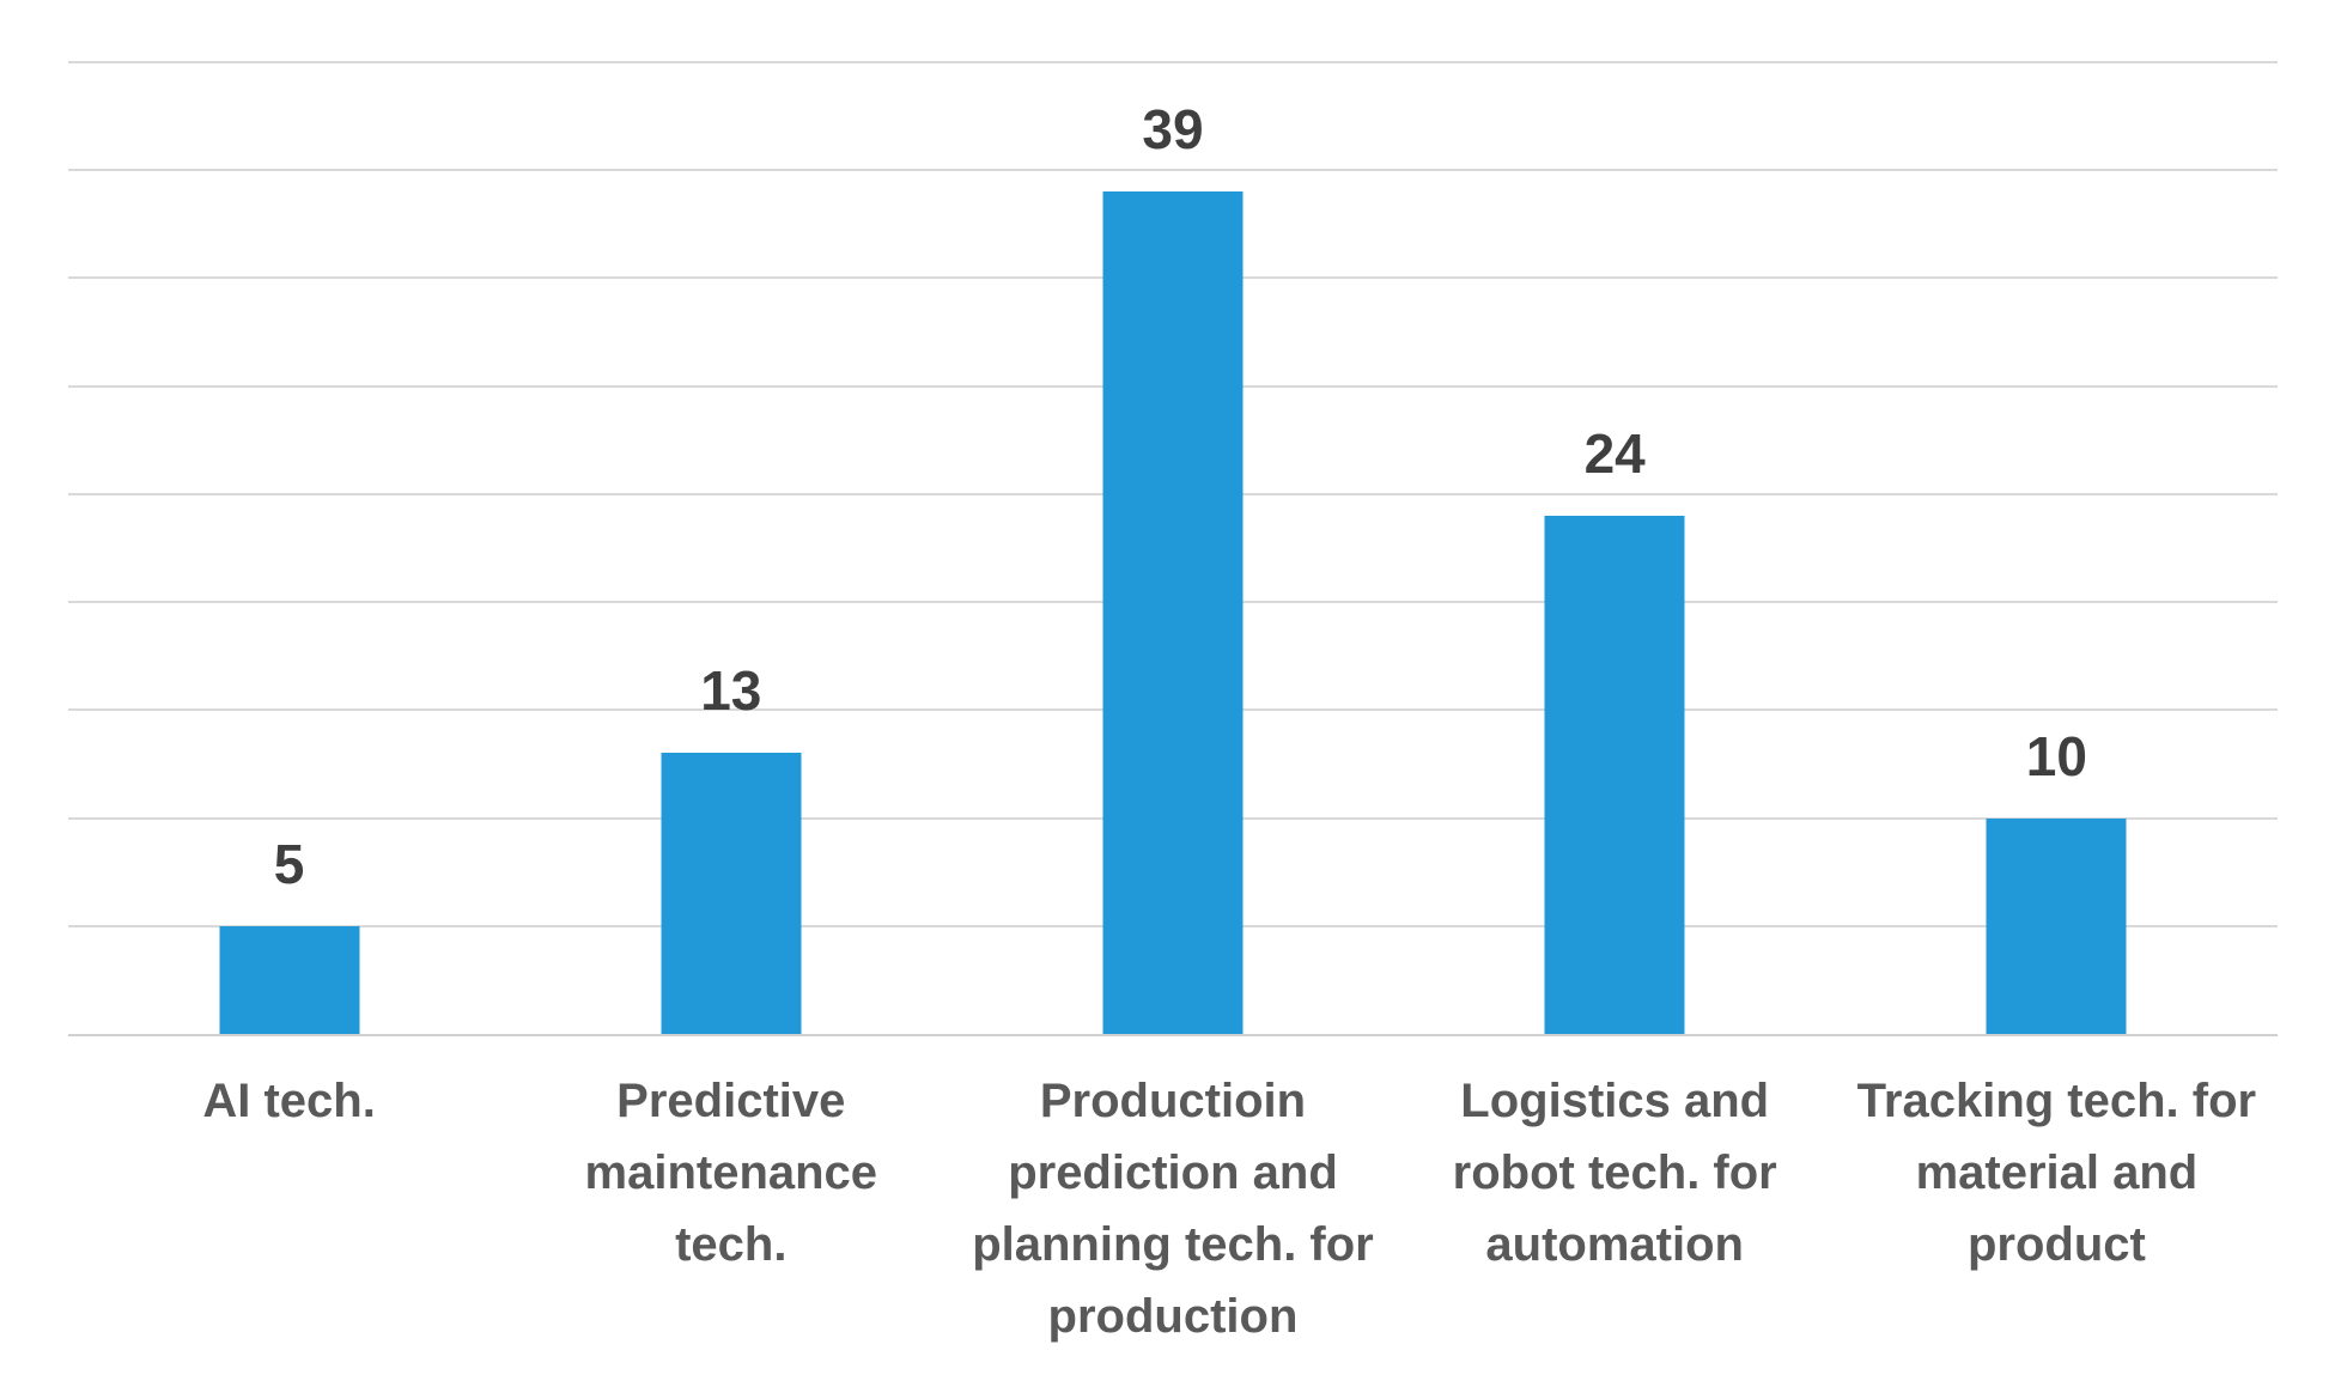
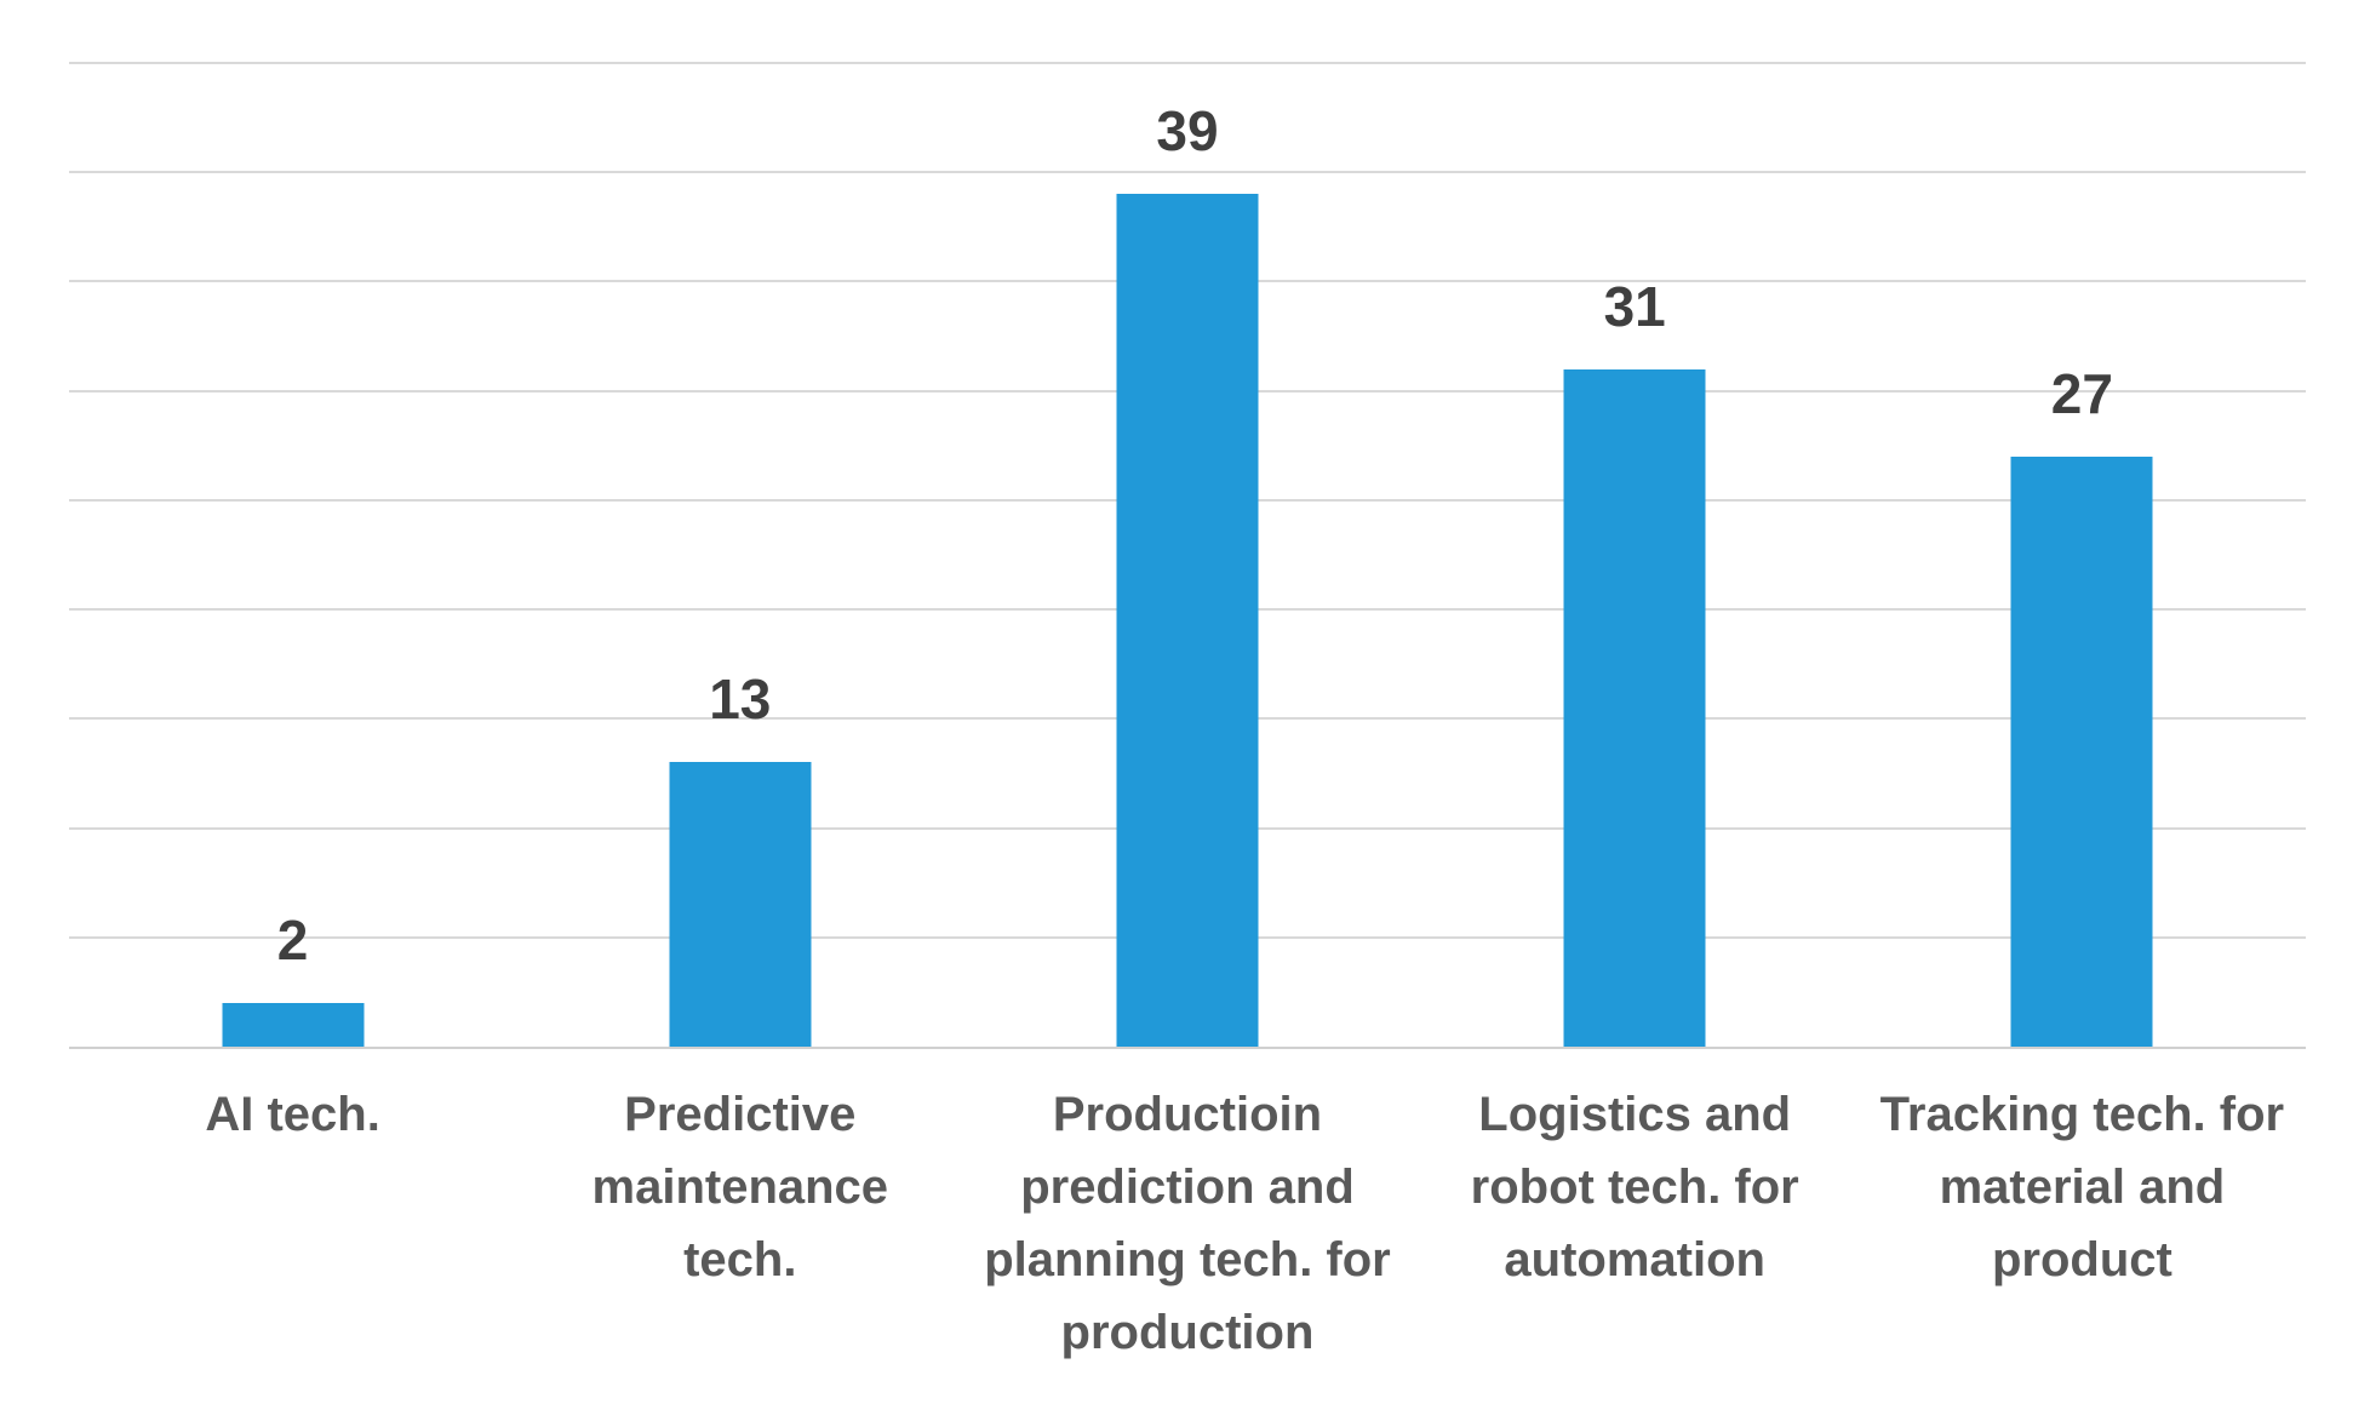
AI tech.: 5 -> 2
Logistics and robot tech. for automation: 24 -> 31
Tracking tech. for material and product: 10 -> 27
